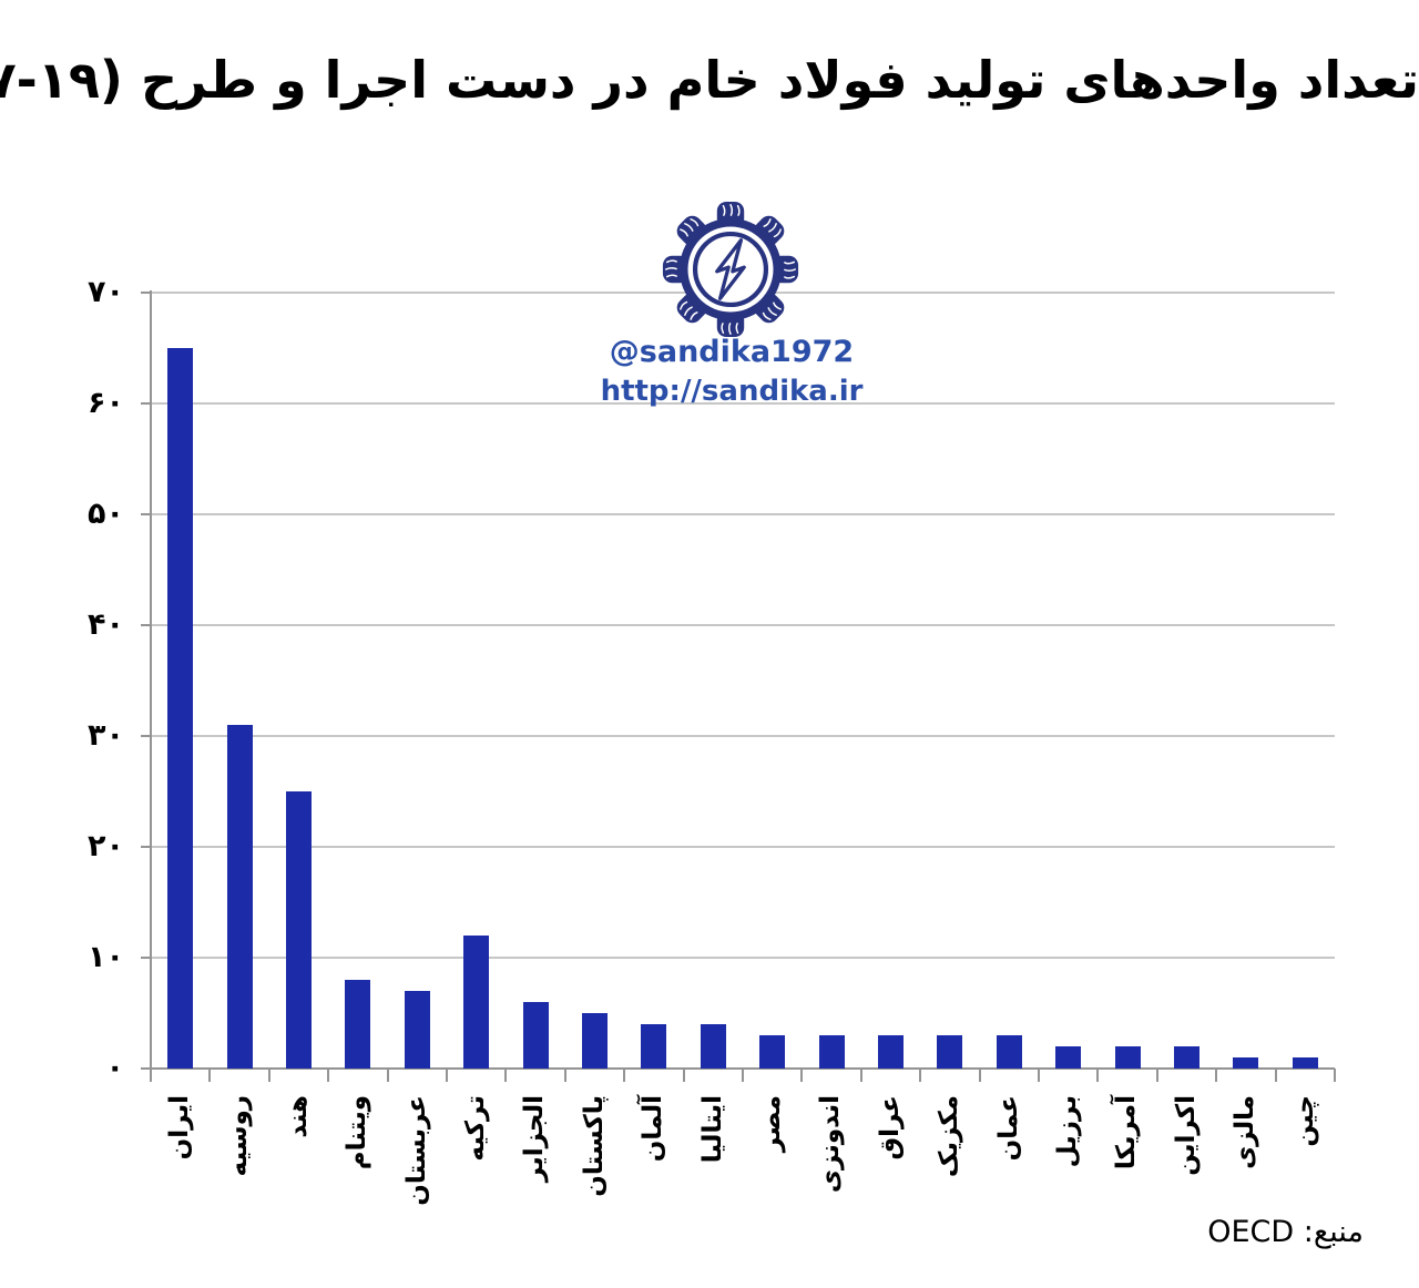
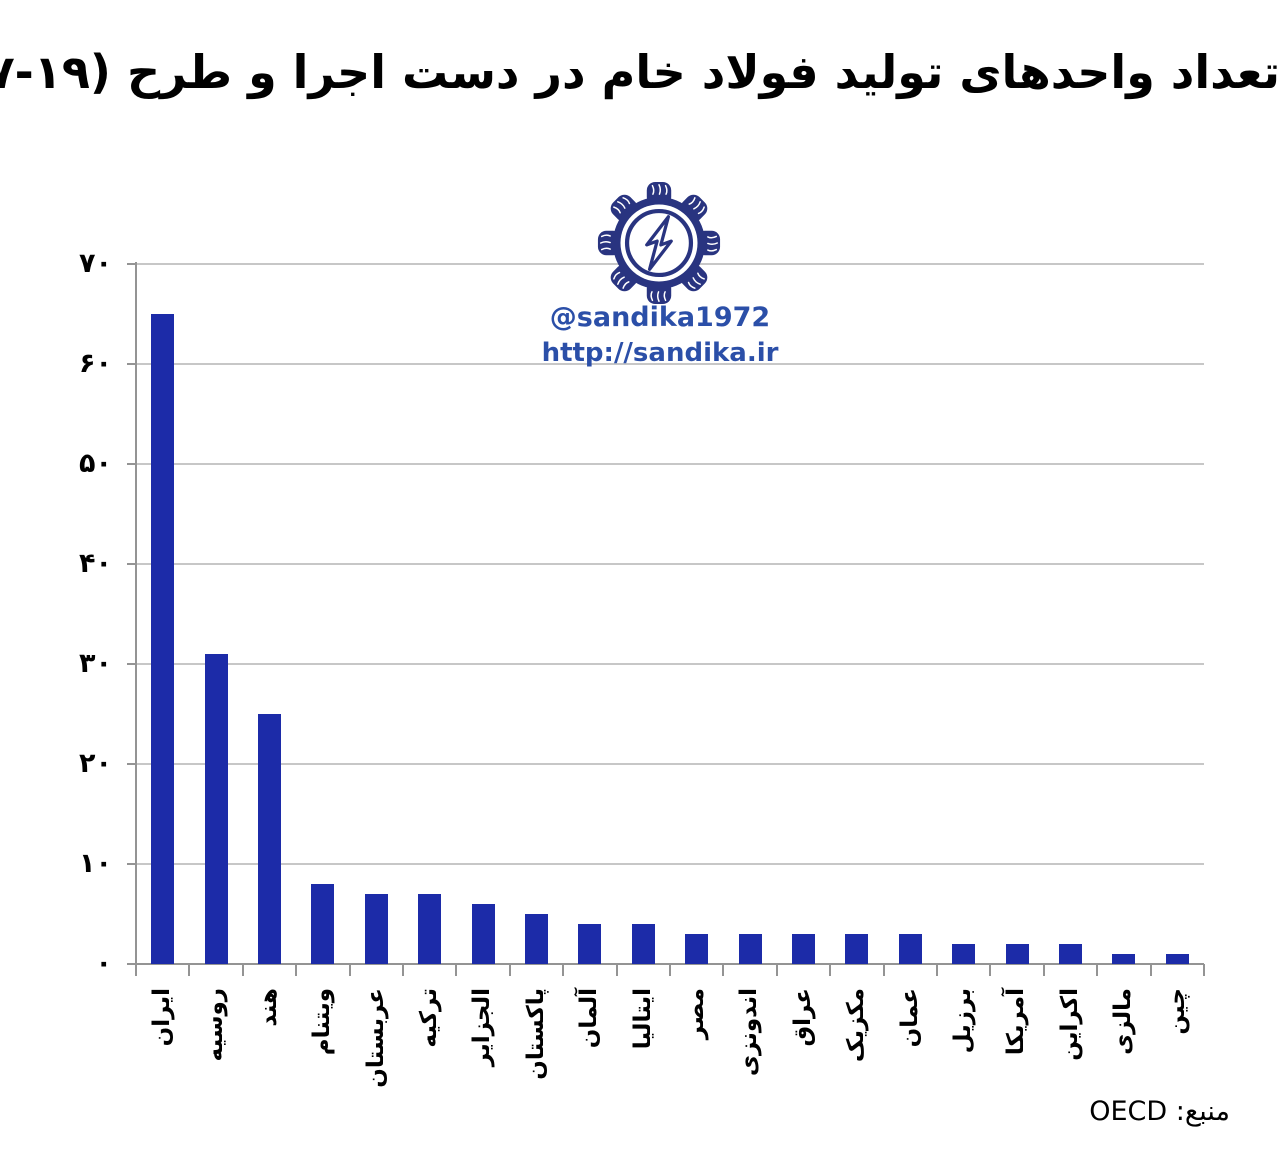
ترکیه: 12 -> 7
